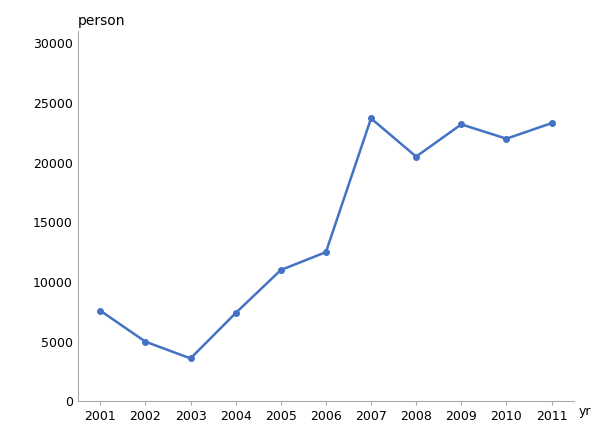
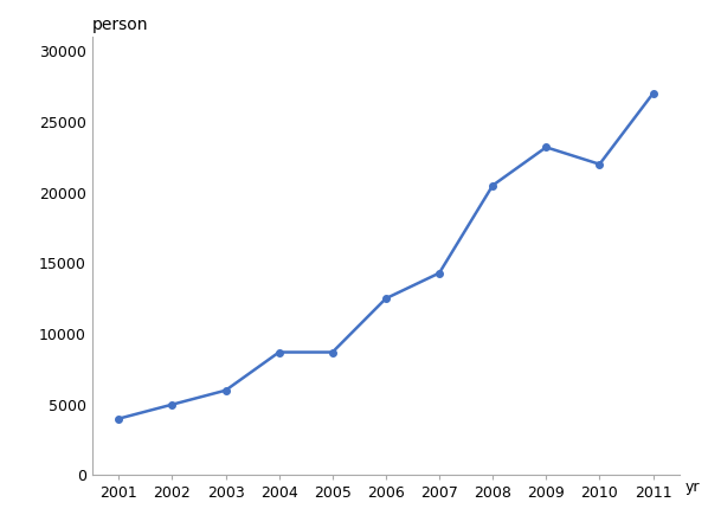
2001: 7600 -> 4000
2003: 3600 -> 6000
2004: 7400 -> 8700
2005: 11000 -> 8700
2007: 23700 -> 14300
2011: 23300 -> 27000
